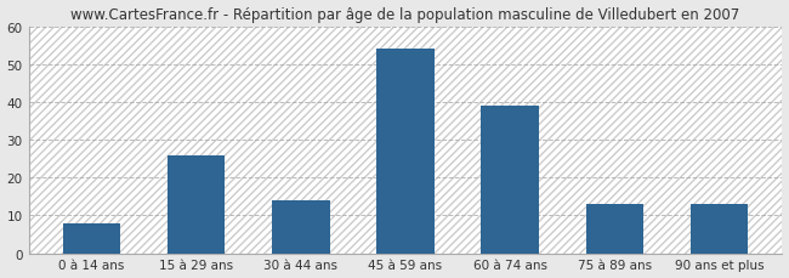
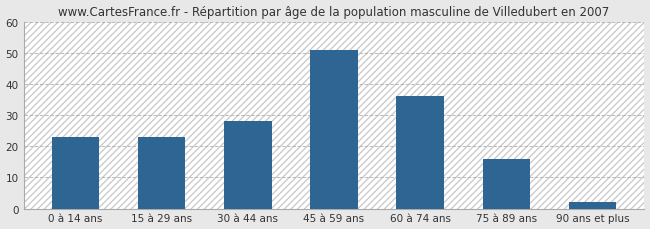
0 à 14 ans: 8 -> 23
15 à 29 ans: 26 -> 23
30 à 44 ans: 14 -> 28
45 à 59 ans: 54 -> 51
60 à 74 ans: 39 -> 36
75 à 89 ans: 13 -> 16
90 ans et plus: 13 -> 2
